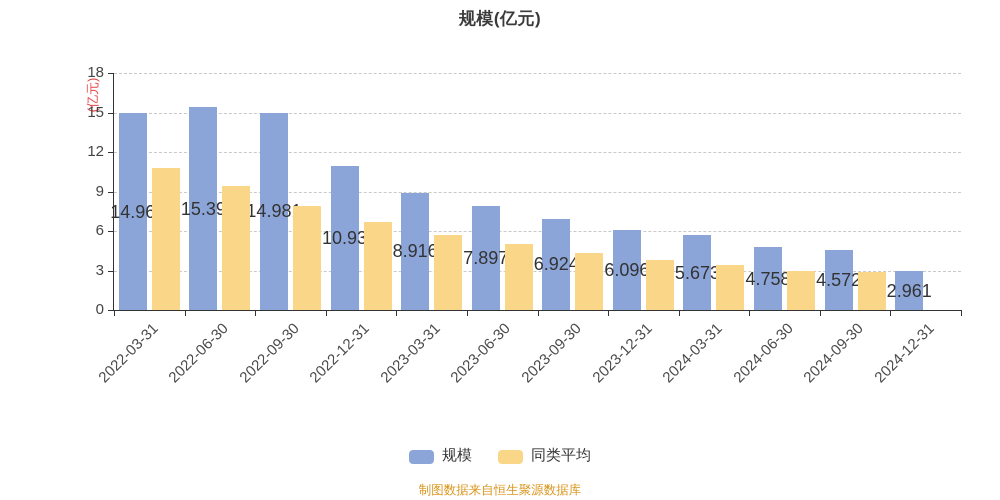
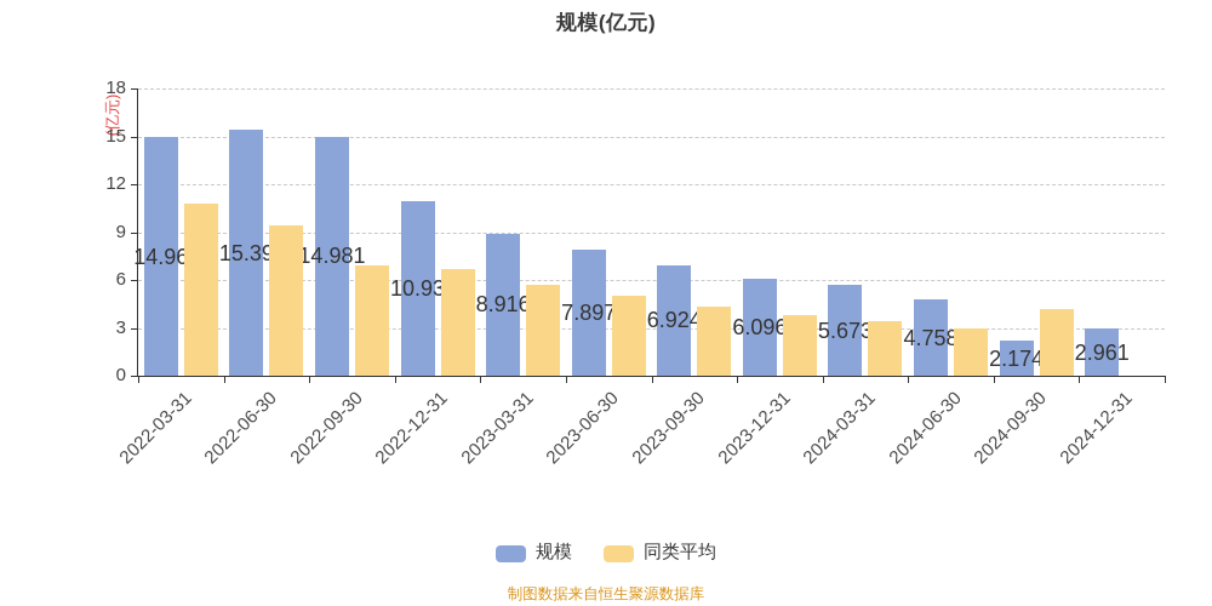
同类平均/2022-09-30: 7.9 -> 6.9
规模/2024-09-30: 4.572 -> 2.174
同类平均/2024-09-30: 2.9 -> 4.2
